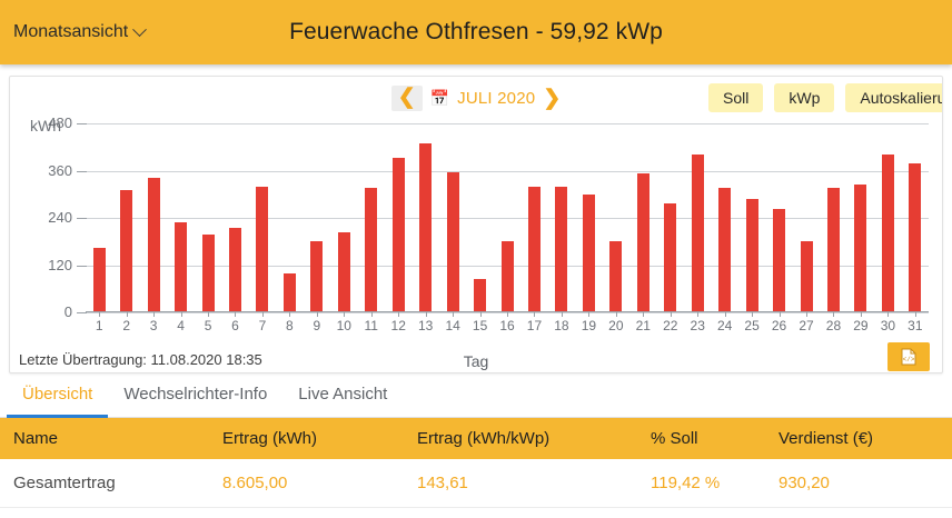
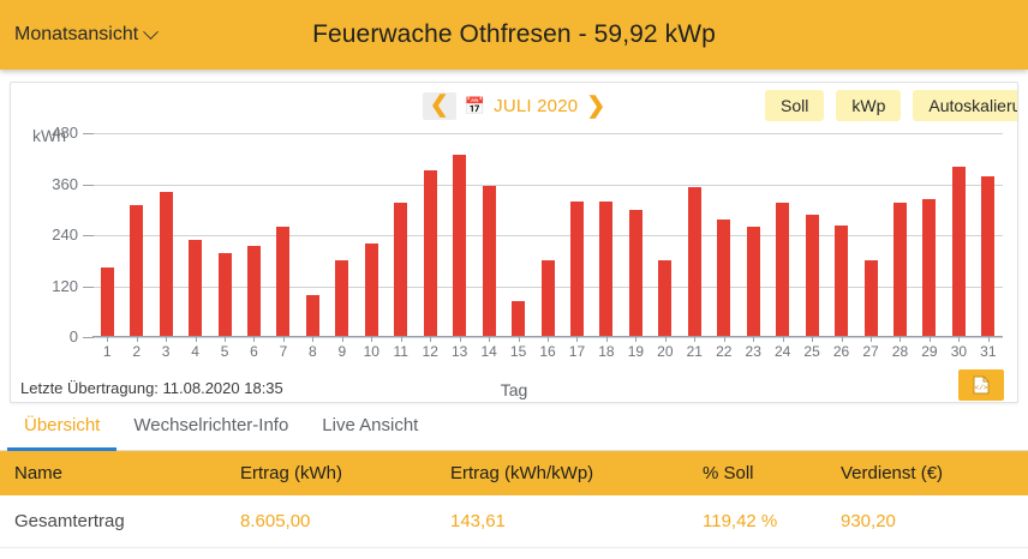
7: 320 -> 260
10: 200 -> 220
23: 400 -> 260
